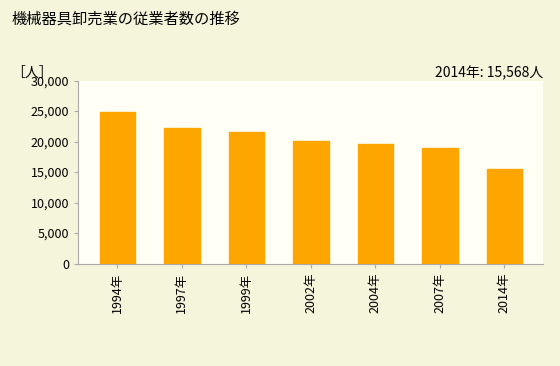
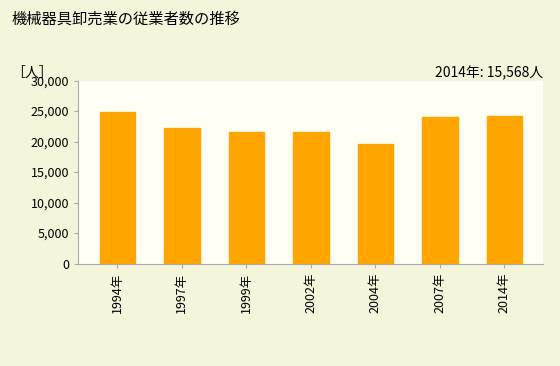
2002年: 20,000 -> 21,600
2007年: 18,900 -> 24,000
2014年: 15,600 -> 24,200
